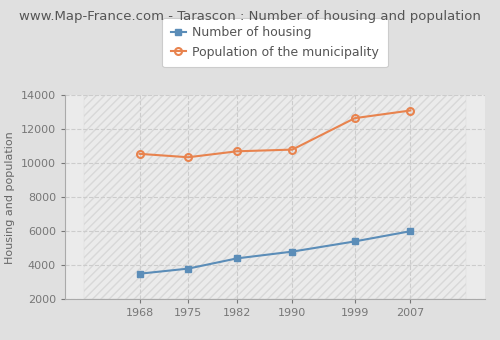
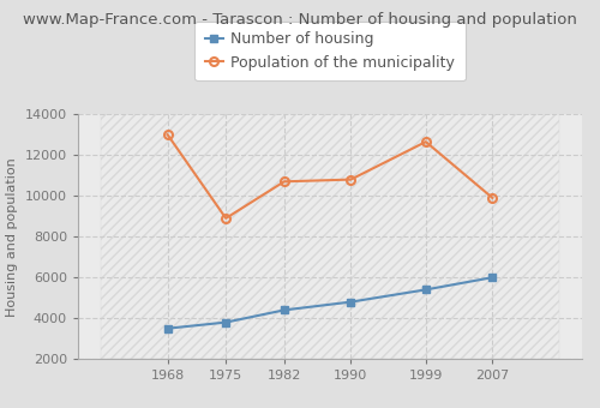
Population of the municipality/1968: 10600 -> 13000
Population of the municipality/1975: 10400 -> 8900
Population of the municipality/2007: 13100 -> 9900
